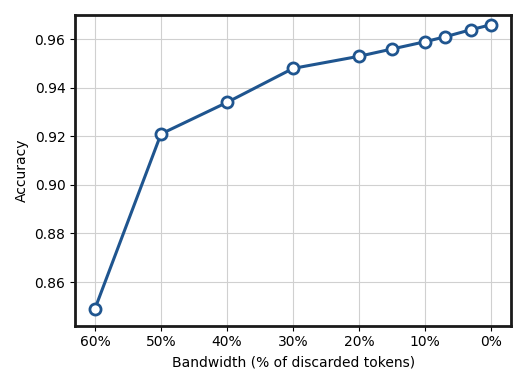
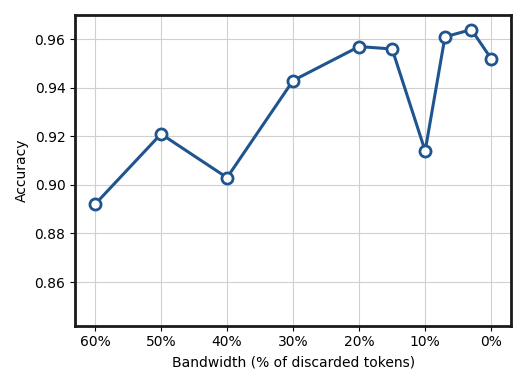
60%: 0.849 -> 0.892
40%: 0.934 -> 0.903
30%: 0.948 -> 0.943
20%: 0.953 -> 0.957
10%: 0.959 -> 0.914
0%: 0.966 -> 0.952
